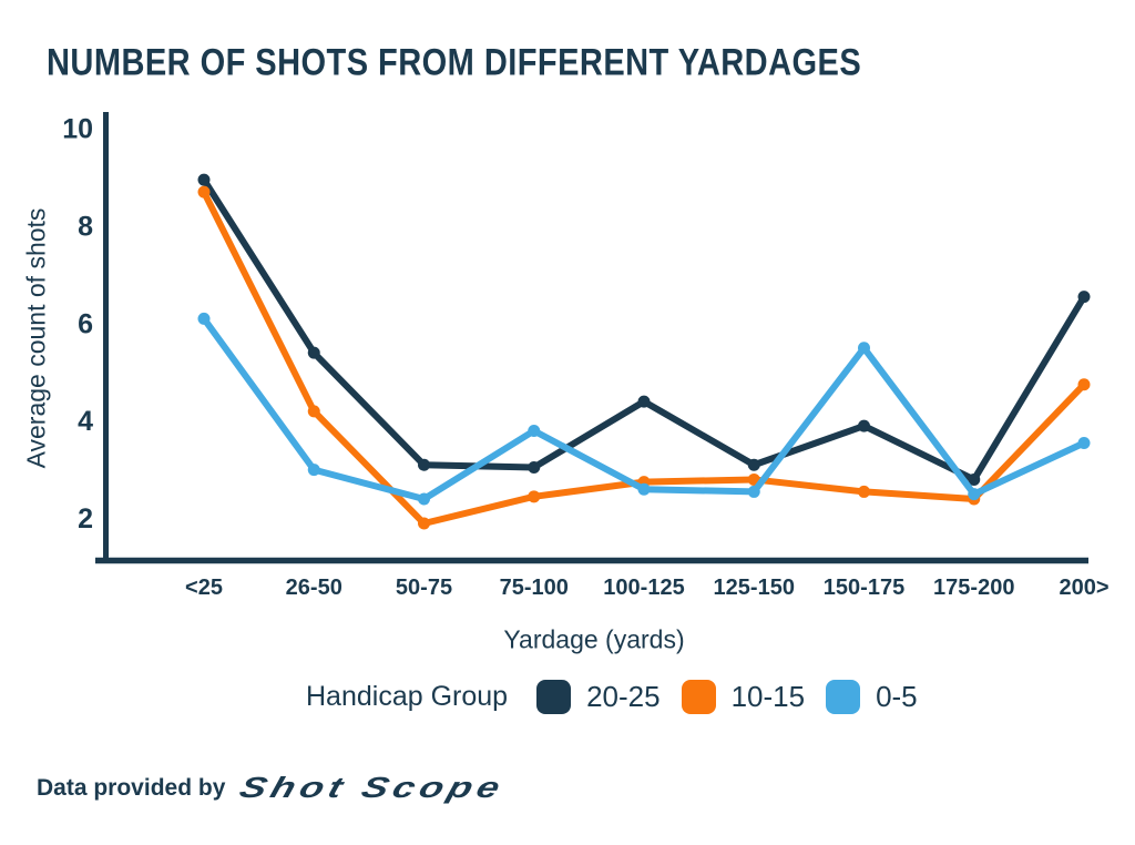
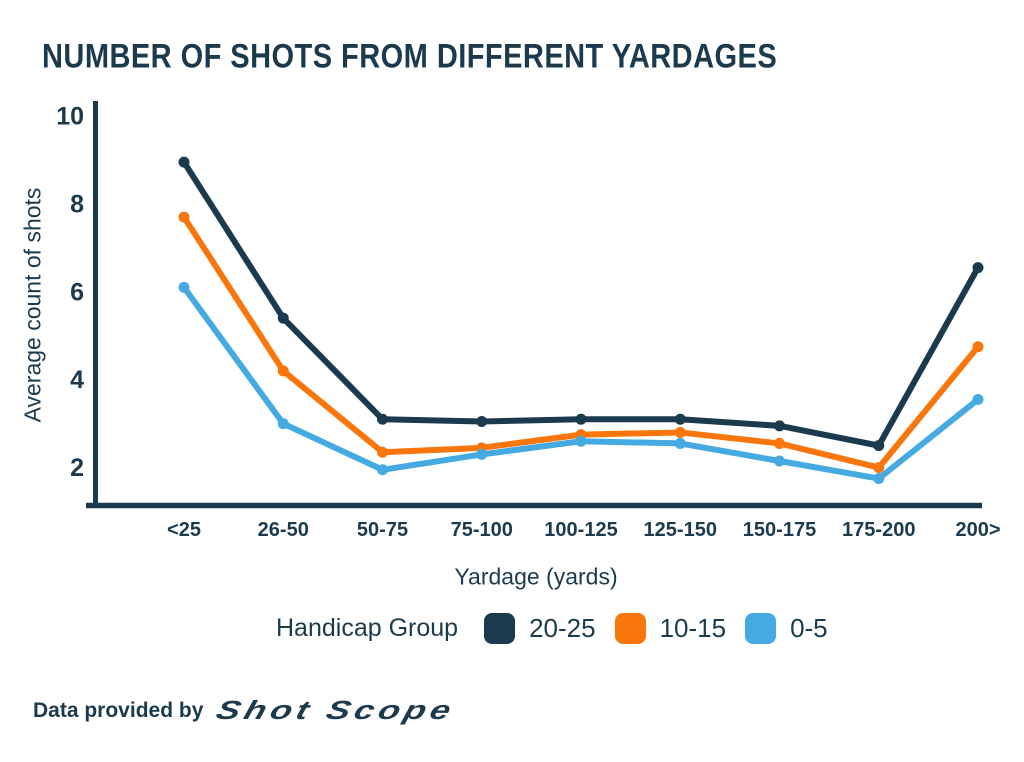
10-15/<25: 8.7 -> 7.7
10-15/50-75: 1.9 -> 2.4
0-5/50-75: 2.4 -> 1.9
0-5/75-100: 3.8 -> 2.3
20-25/100-125: 4.4 -> 3.1
20-25/150-175: 3.9 -> 3.0
0-5/150-175: 5.5 -> 2.1
20-25/175-200: 2.8 -> 2.5
10-15/175-200: 2.4 -> 2.0
0-5/175-200: 2.5 -> 1.8
